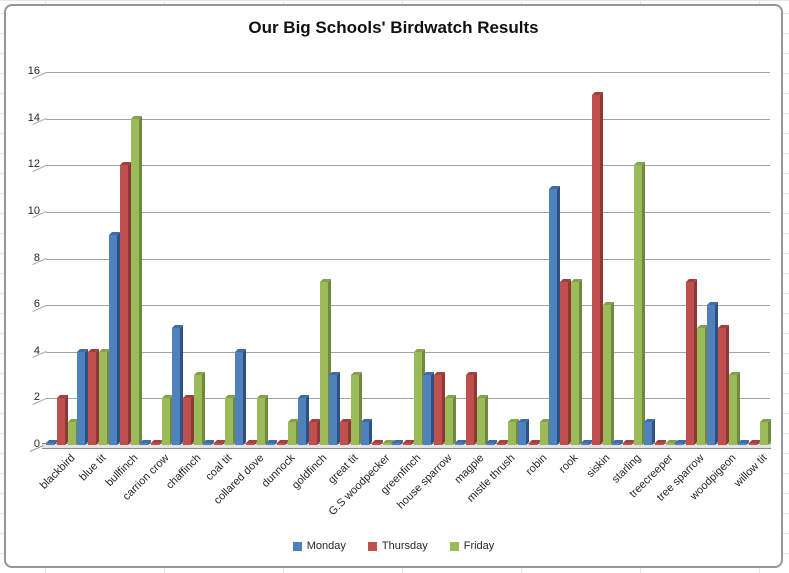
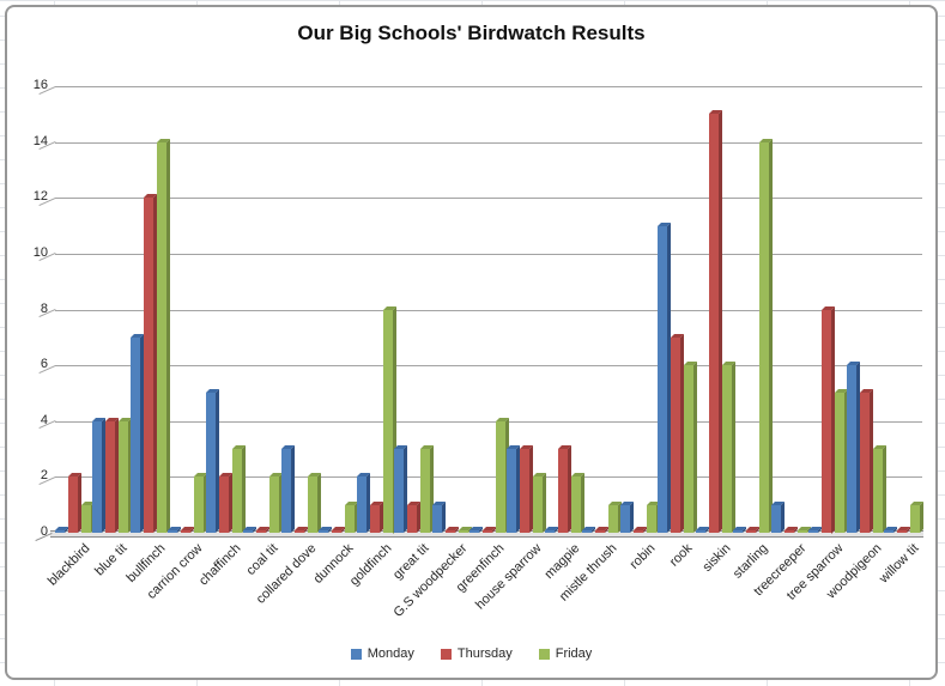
Monday/bullfinch: 9 -> 7
Monday/collared dove: 4 -> 3
Friday/goldfinch: 7 -> 8
Friday/rook: 7 -> 6
Friday/starling: 12 -> 14
Thursday/tree sparrow: 7 -> 8
